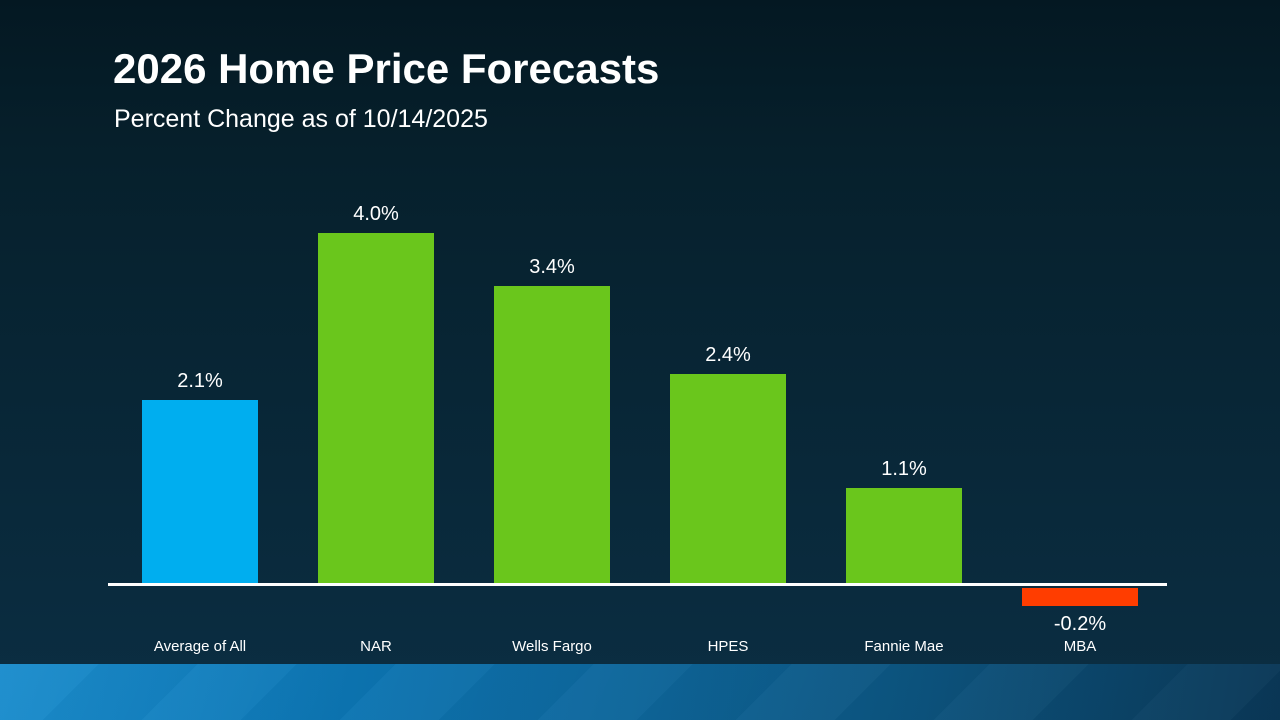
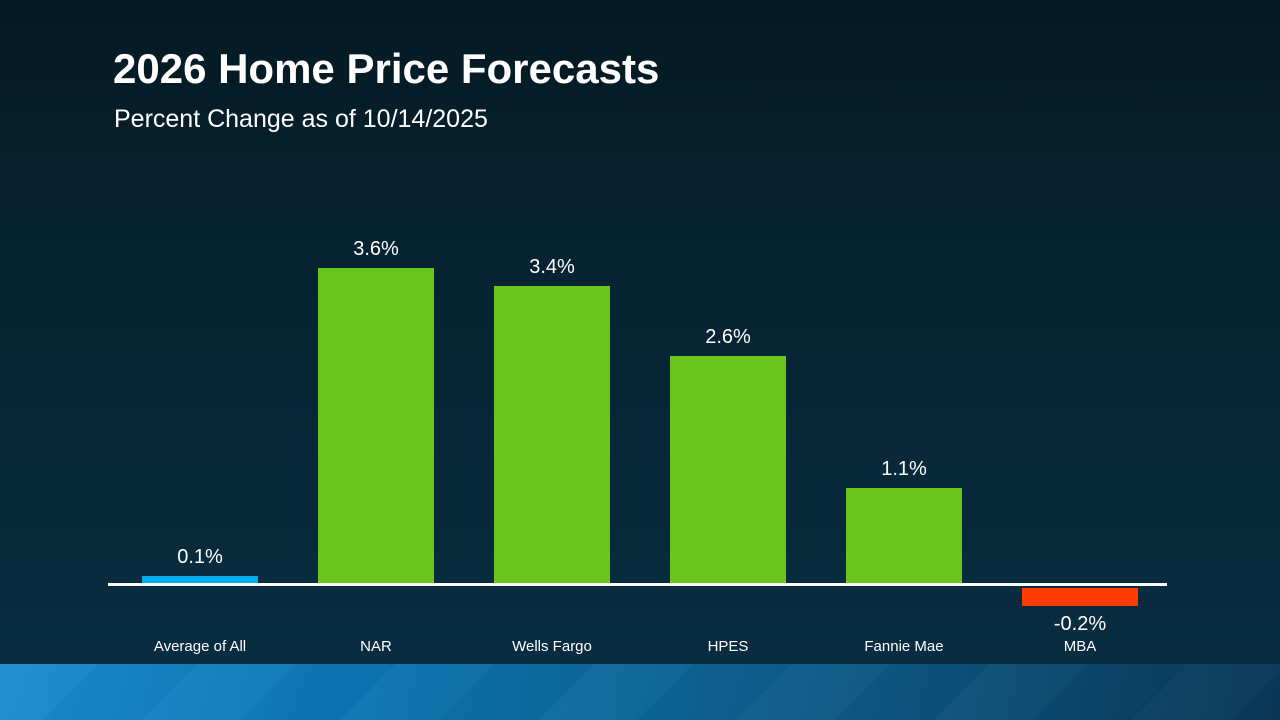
Average of All: 2.1% -> 0.1%
NAR: 4.0% -> 3.6%
HPES: 2.4% -> 2.6%
